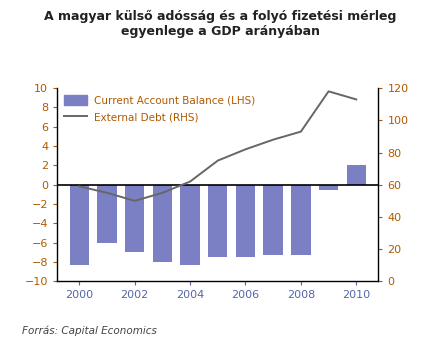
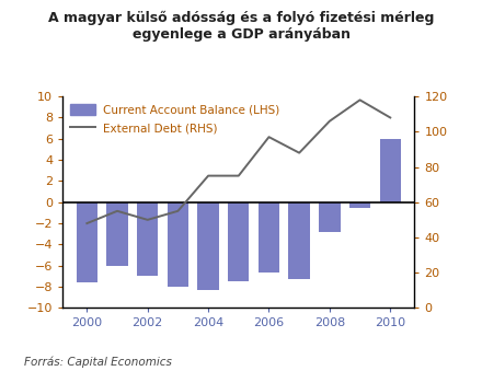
Current Account Balance (LHS)/2000: -8.3 -> -7.6
External Debt (RHS)/2000: 59 -> 48
External Debt (RHS)/2004: 62 -> 75
Current Account Balance (LHS)/2006: -7.5 -> -6.6
External Debt (RHS)/2006: 82 -> 97
Current Account Balance (LHS)/2008: -7.3 -> -2.8
External Debt (RHS)/2008: 93 -> 106
Current Account Balance (LHS)/2010: 2.0 -> 6.0
External Debt (RHS)/2010: 113 -> 108
